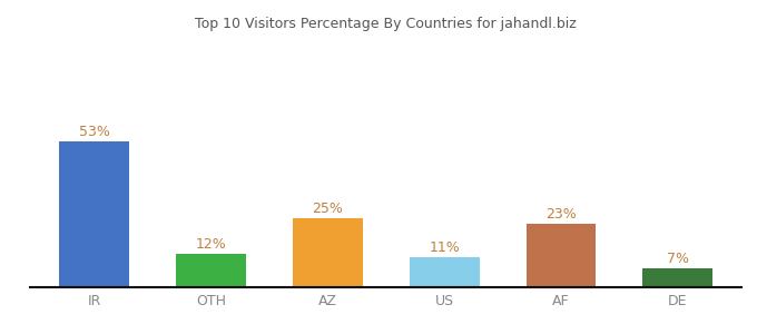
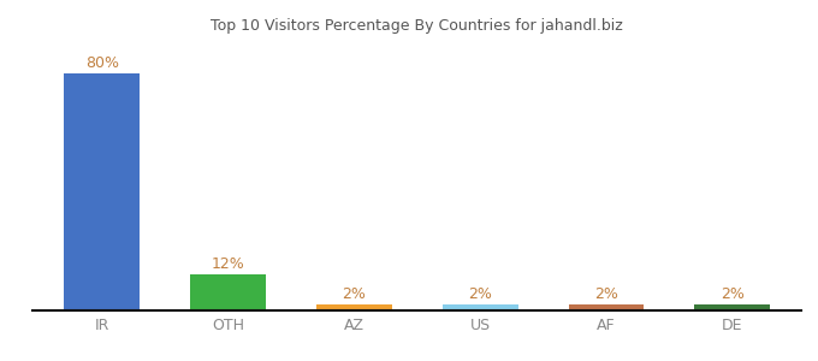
IR: 53% -> 80%
AZ: 25% -> 2%
US: 11% -> 2%
AF: 23% -> 2%
DE: 7% -> 2%
